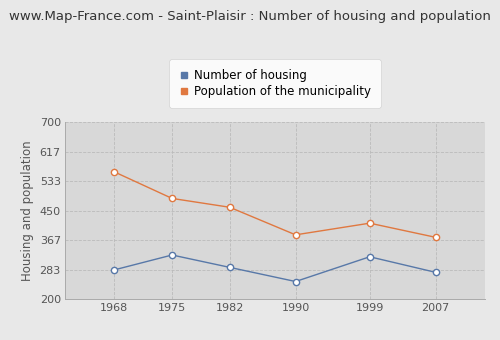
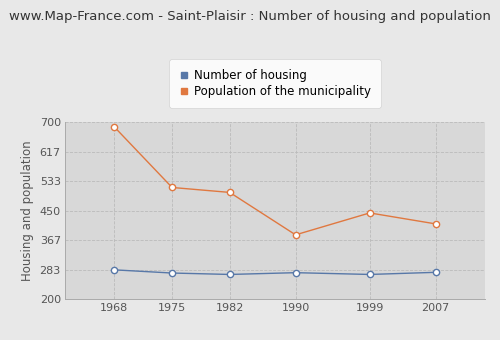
Population of the municipality/1968: 560 -> 687
Number of housing/1975: 325 -> 274
Population of the municipality/1975: 485 -> 516
Number of housing/1982: 290 -> 270
Population of the municipality/1982: 460 -> 502
Number of housing/1990: 250 -> 275
Number of housing/1999: 320 -> 270
Population of the municipality/1999: 415 -> 444
Population of the municipality/2007: 375 -> 413
